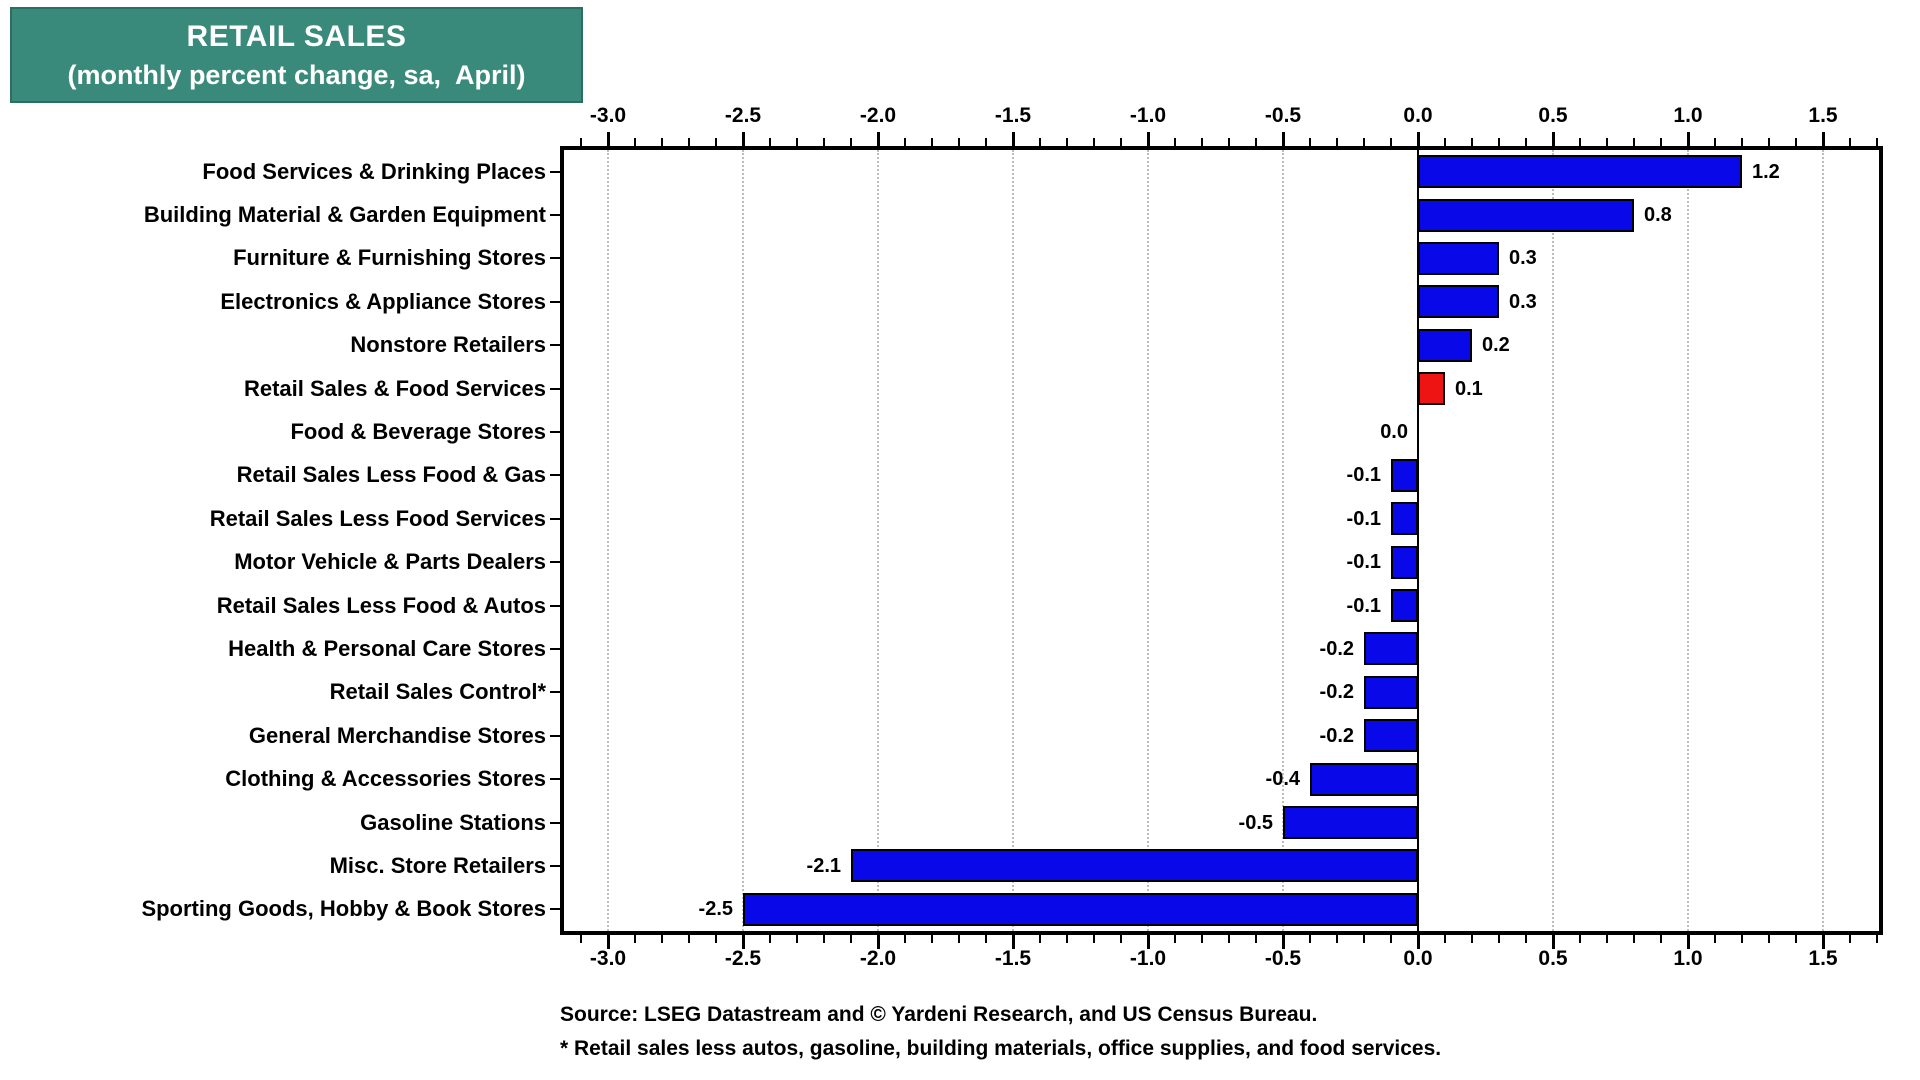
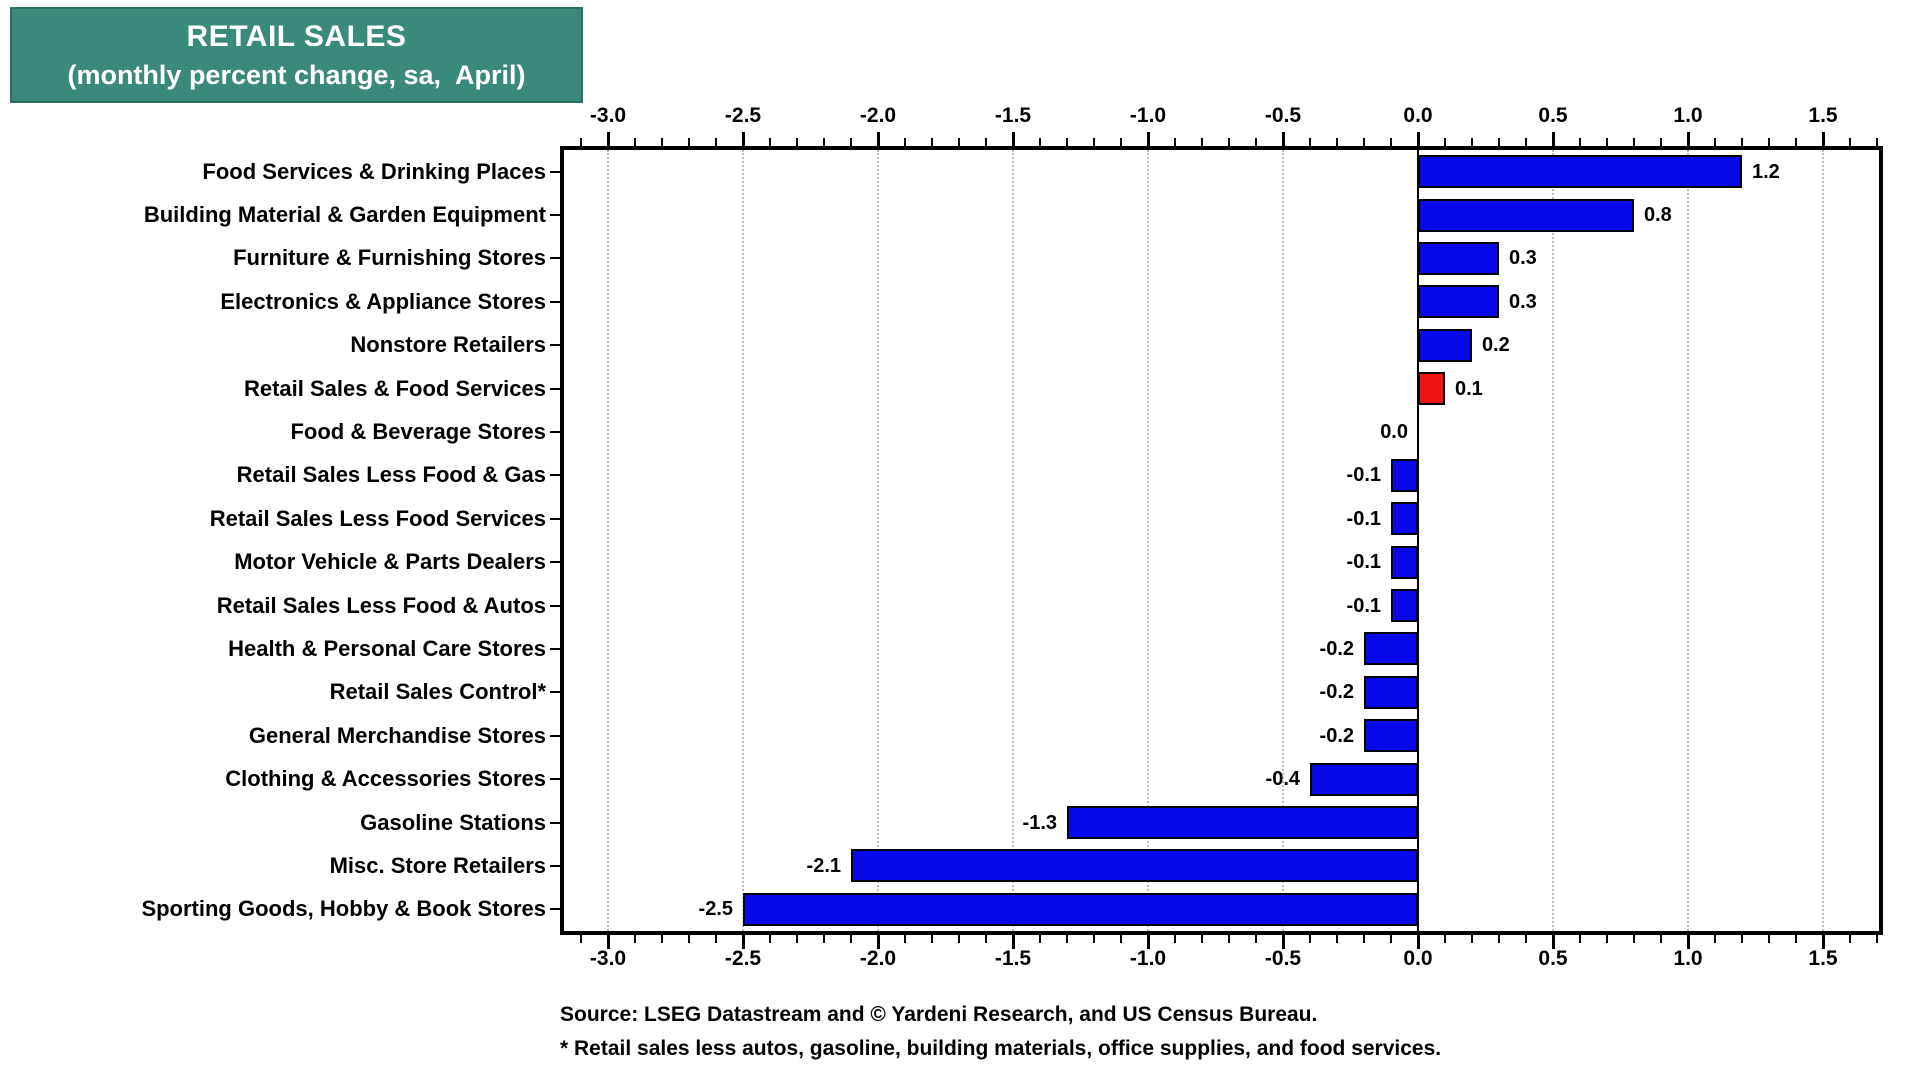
Gasoline Stations: -0.5 -> -1.3
